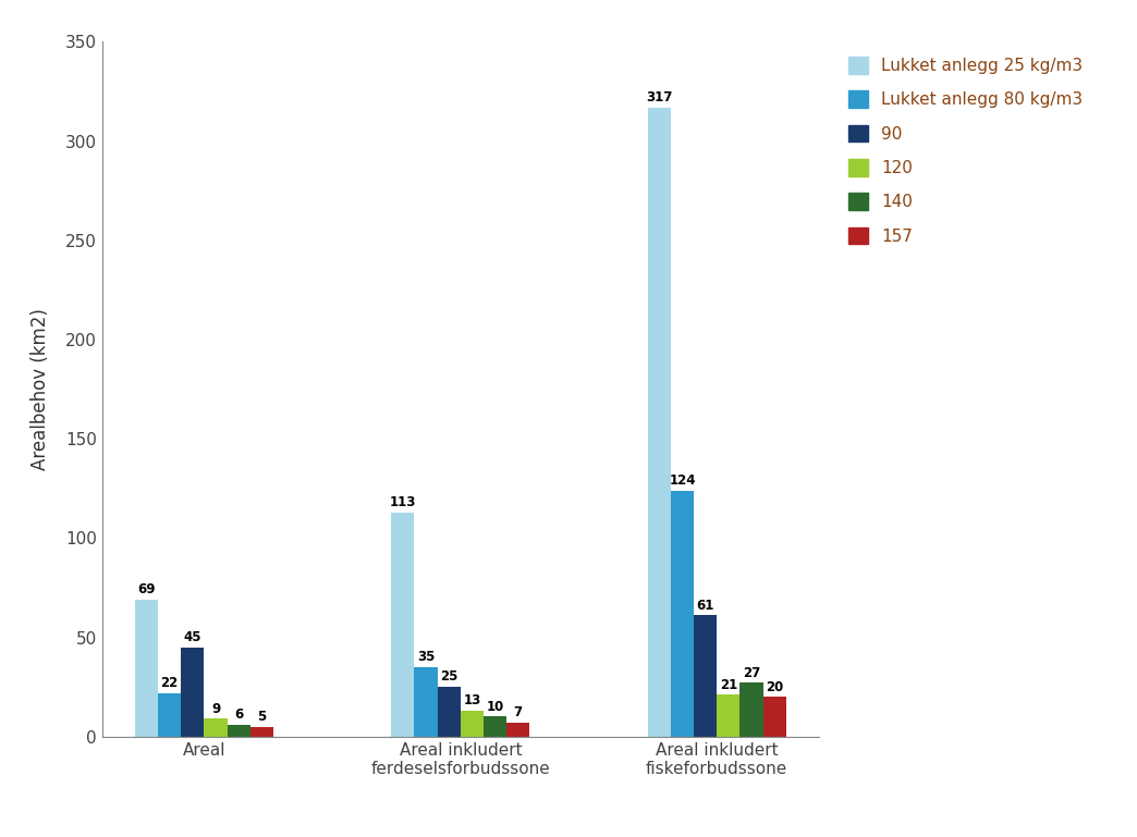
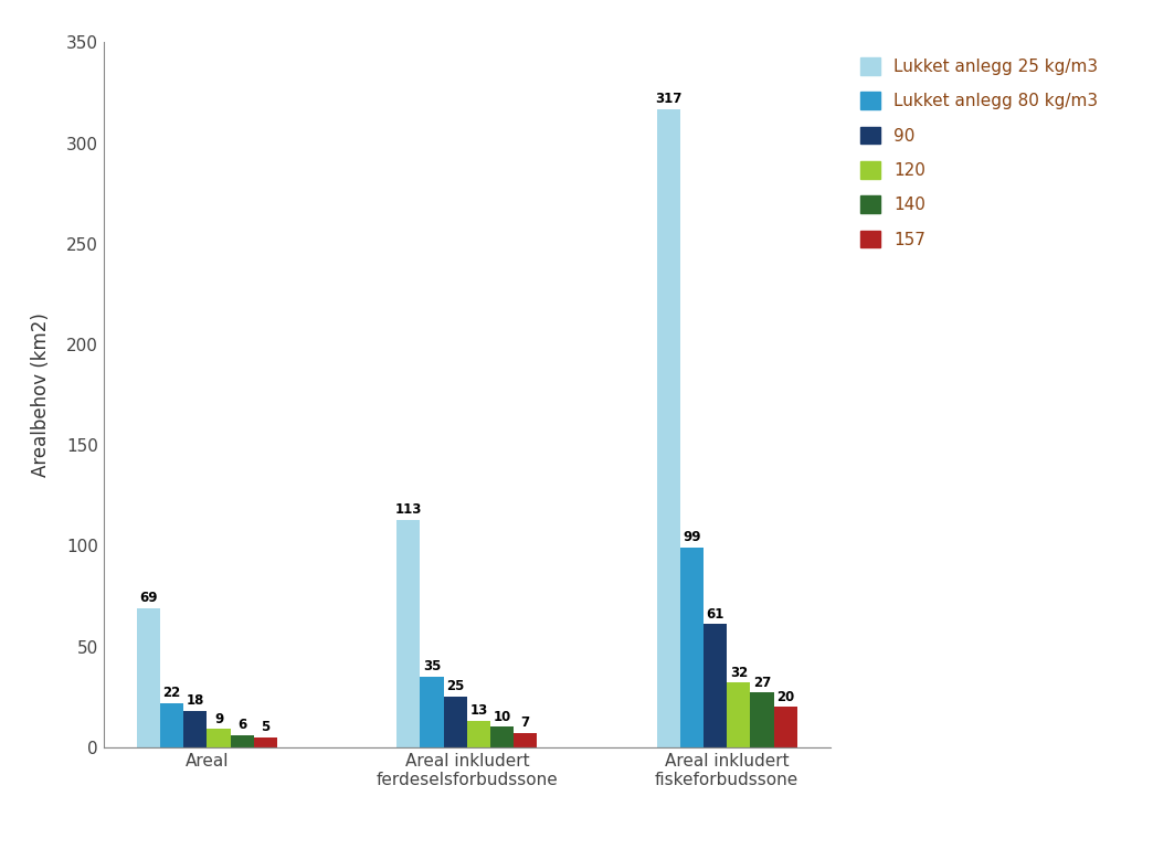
90/Areal: 45 -> 18
Lukket anlegg 80 kg/m3/Areal inkludert fiskeforbudssone: 124 -> 99
120/Areal inkludert fiskeforbudssone: 21 -> 32
